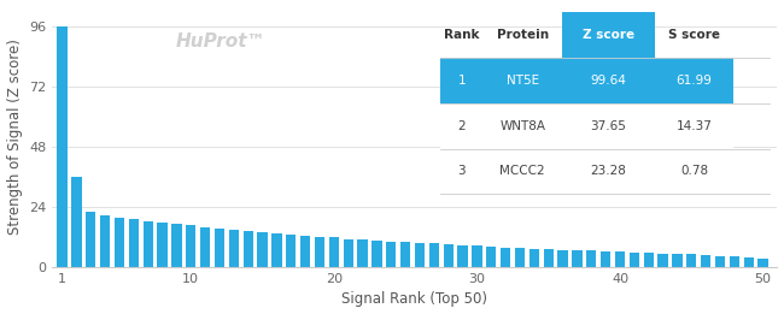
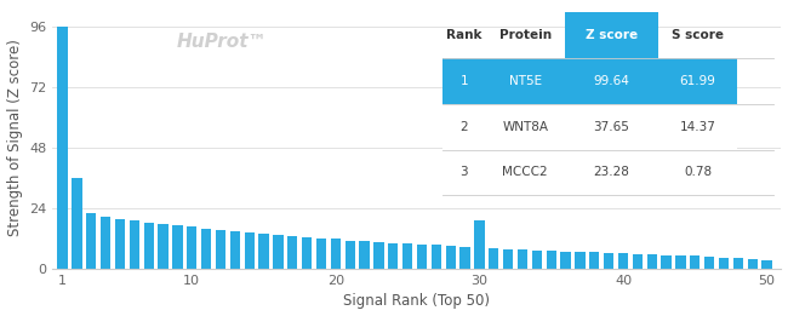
30: 8.5 -> 19.0
